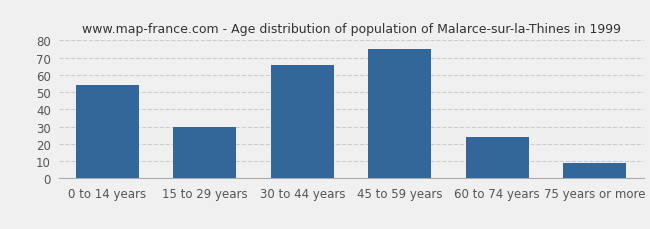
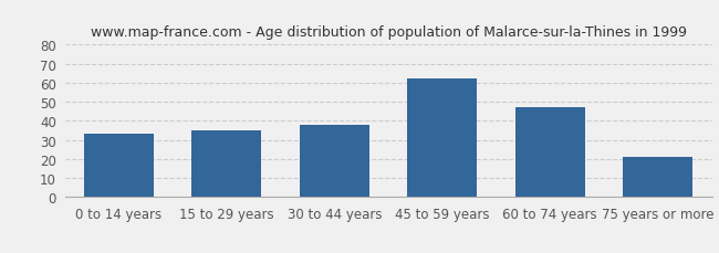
0 to 14 years: 54 -> 33
15 to 29 years: 30 -> 35
30 to 44 years: 66 -> 38
45 to 59 years: 75 -> 62
60 to 74 years: 24 -> 47
75 years or more: 9 -> 21
